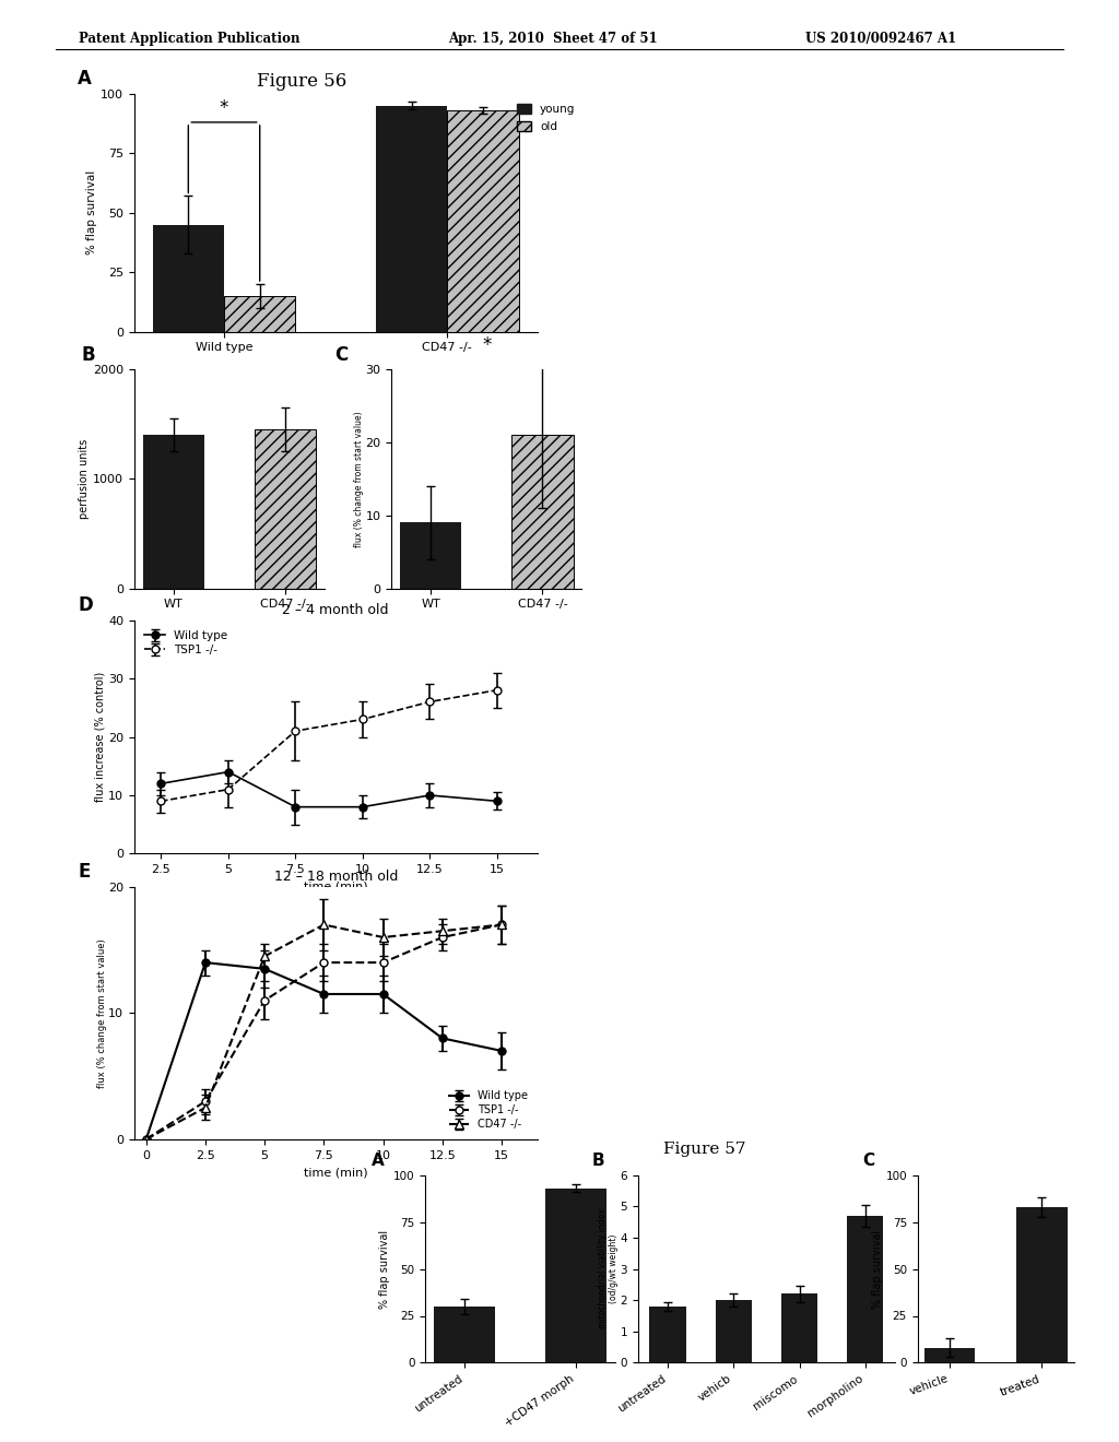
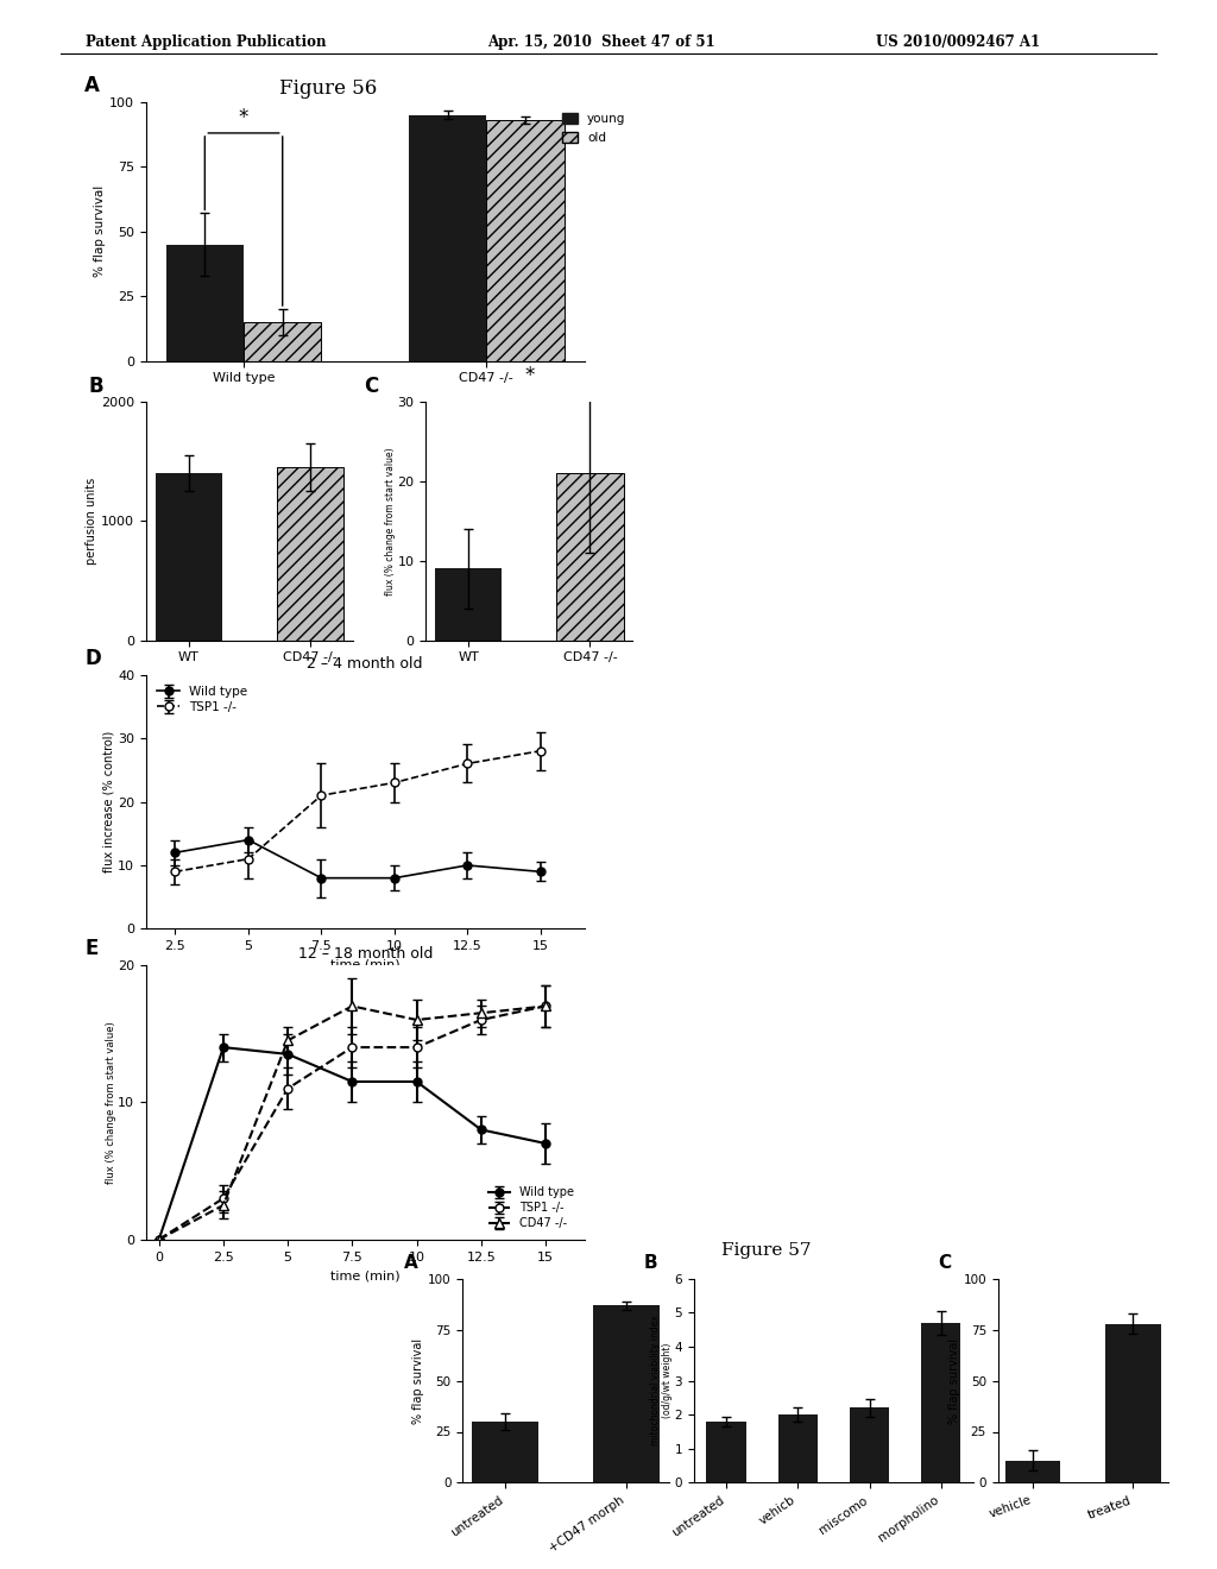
+CD47 morph: 93 -> 87
vehicle: 8 -> 11
treated: 83 -> 78
